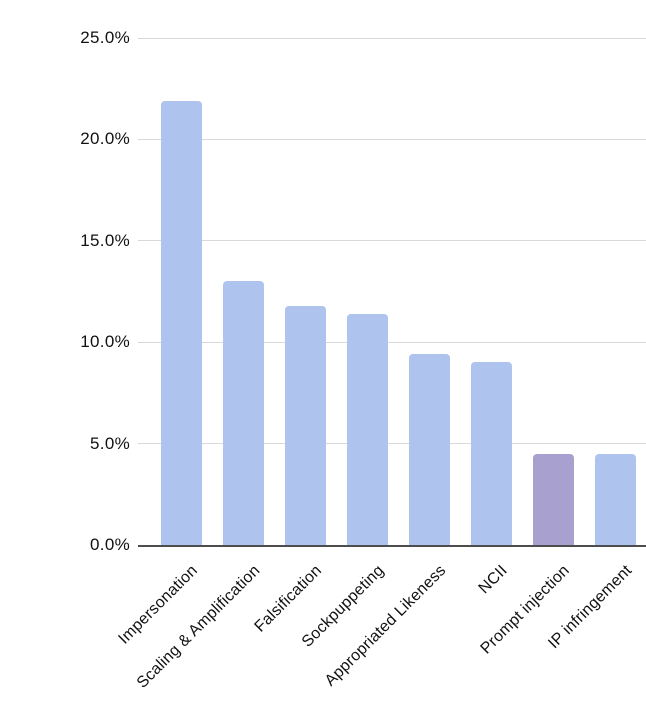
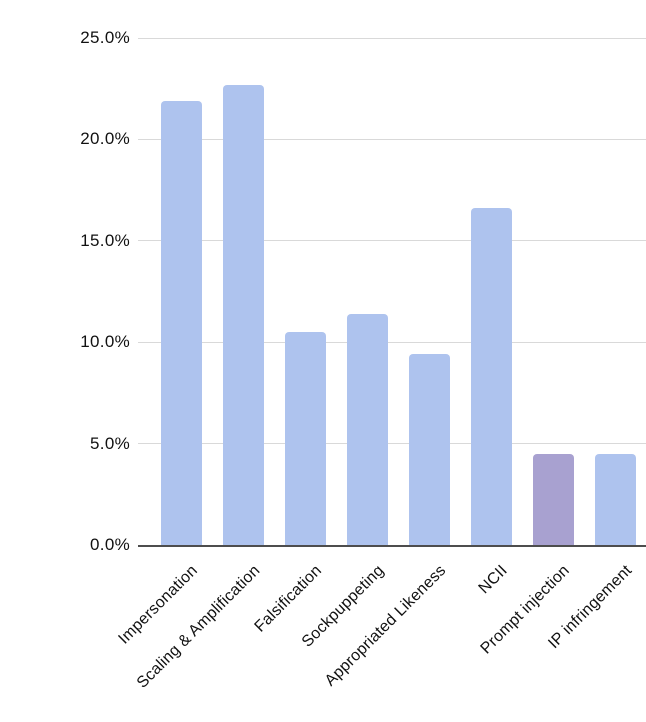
Scaling & Amplification: 13.0% -> 22.7%
Falsification: 11.8% -> 10.5%
NCII: 9.0% -> 16.6%
